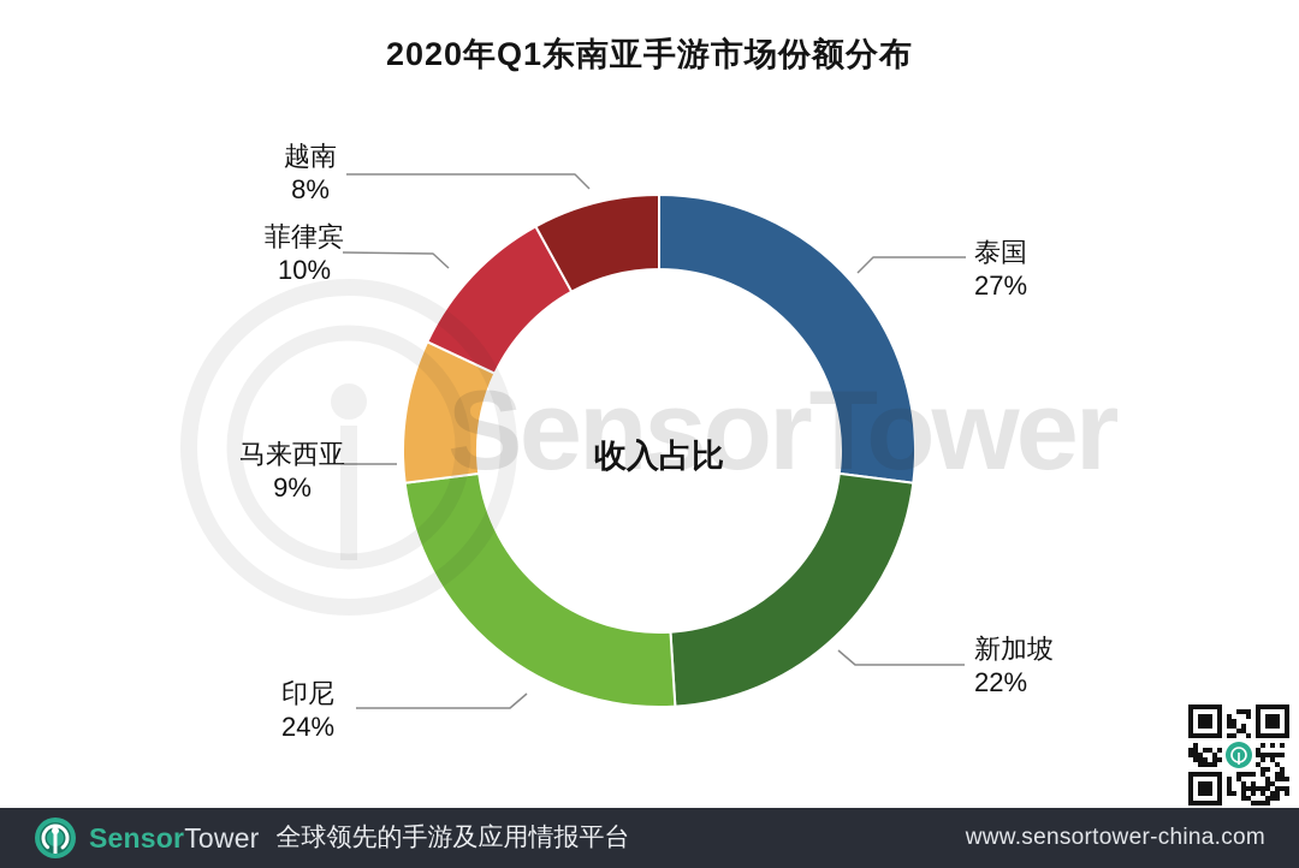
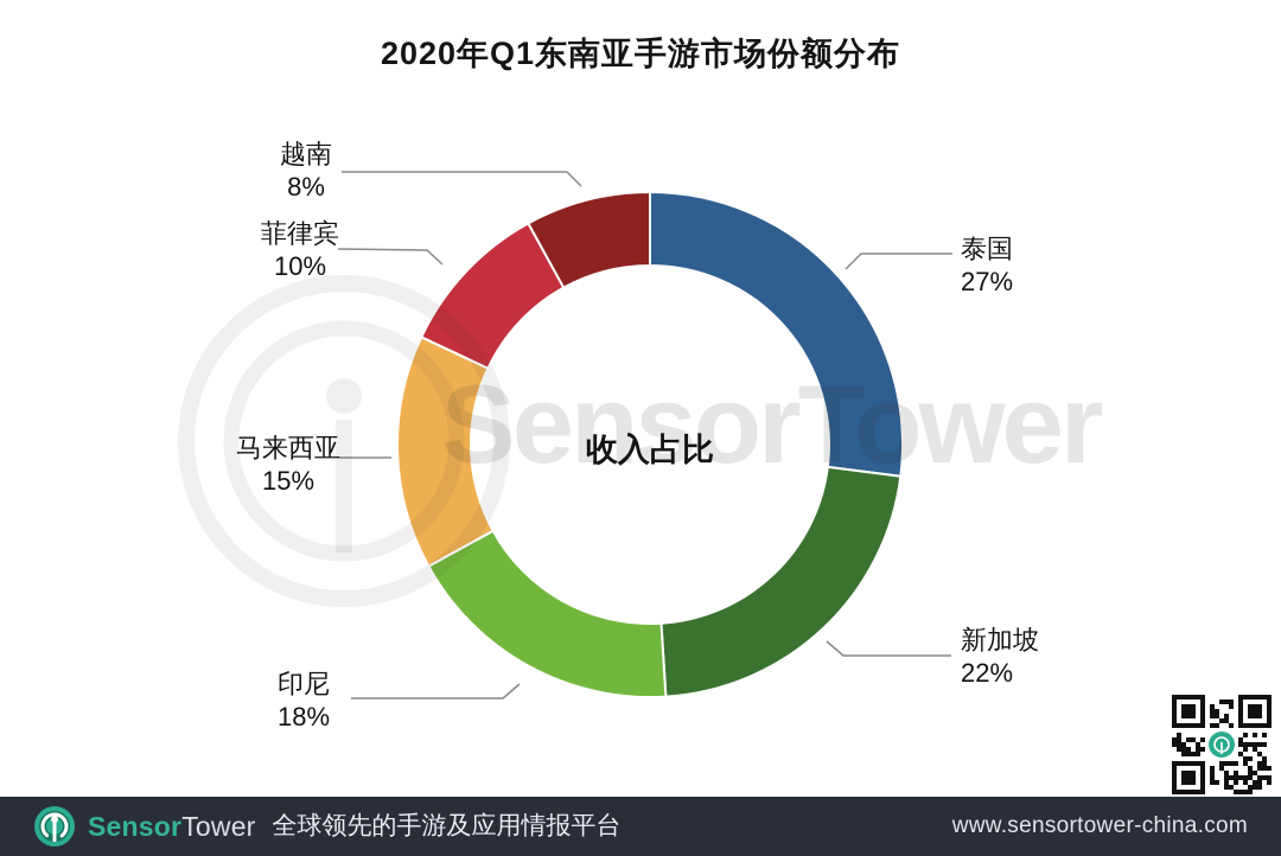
印尼: 24% -> 18%
马来西亚: 9% -> 15%
